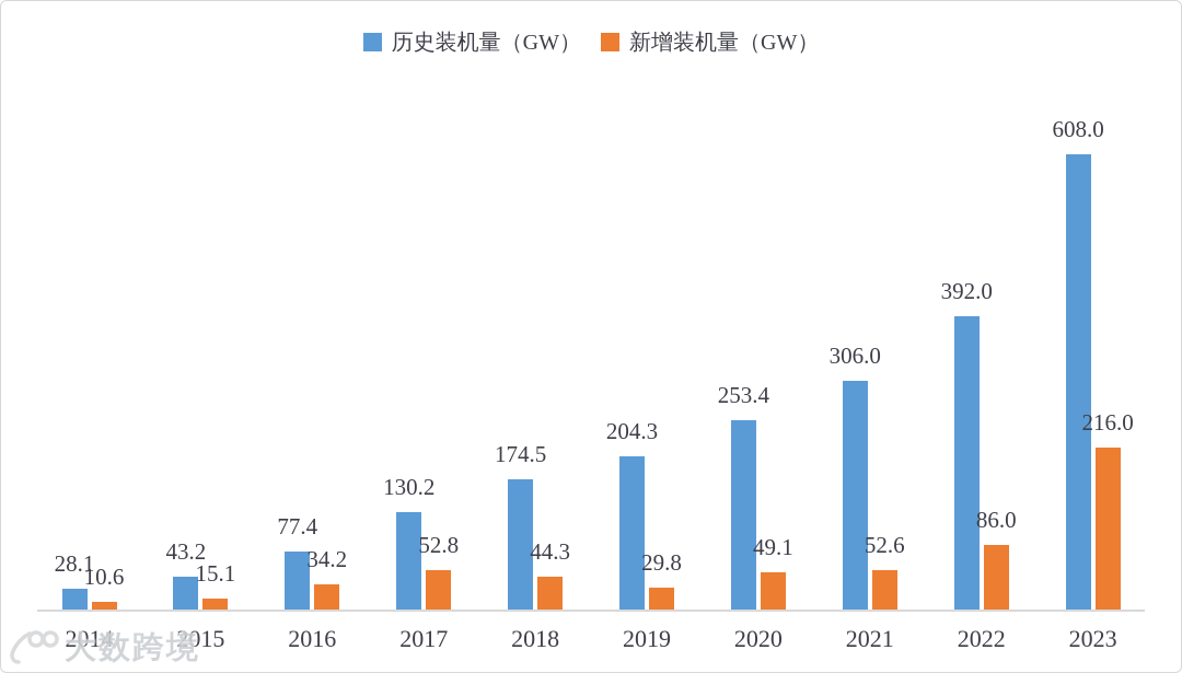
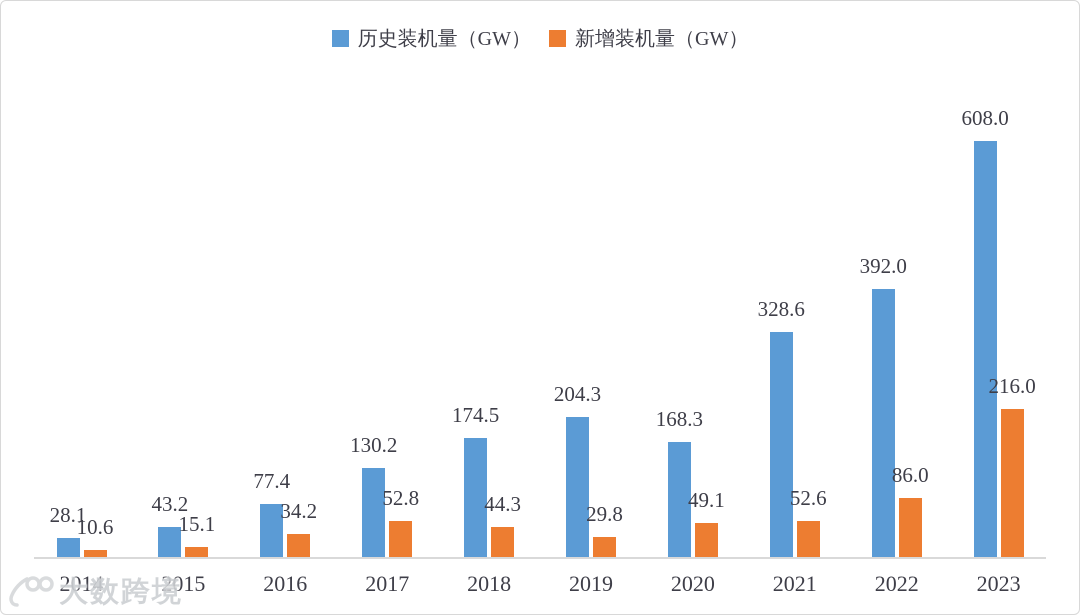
历史装机量（GW）/2020: 253.4 -> 168.3
历史装机量（GW）/2021: 306.0 -> 328.6
